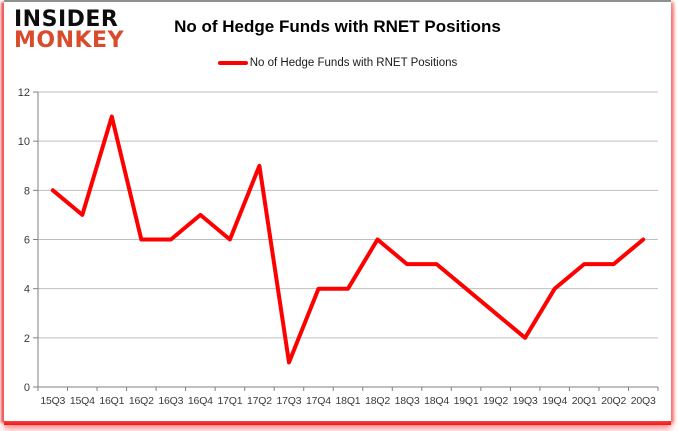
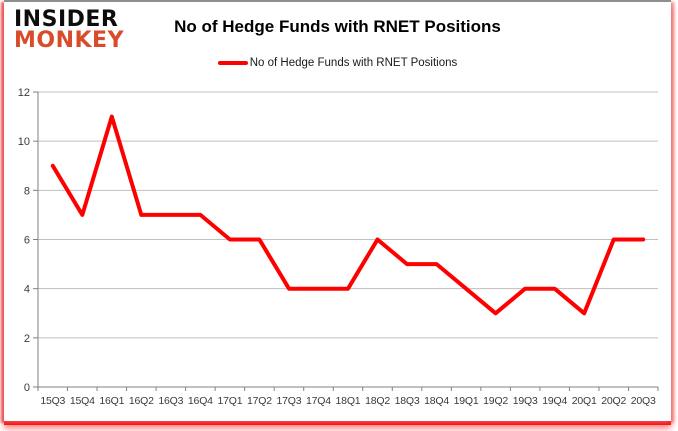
15Q3: 8 -> 9
16Q2: 6 -> 7
16Q3: 6 -> 7
17Q2: 9 -> 6
17Q3: 1 -> 4
19Q3: 2 -> 4
20Q1: 5 -> 3
20Q2: 5 -> 6
